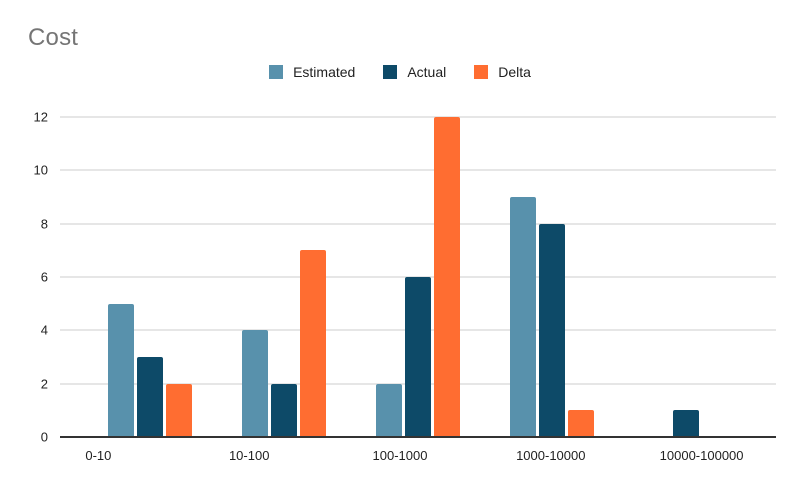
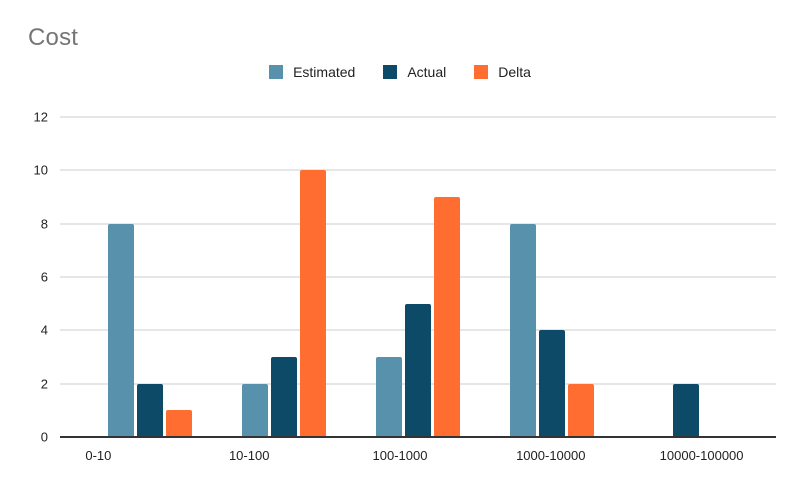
Estimated/0-10: 5 -> 8
Actual/0-10: 3 -> 2
Delta/0-10: 2 -> 1
Estimated/10-100: 4 -> 2
Actual/10-100: 2 -> 3
Delta/10-100: 7 -> 10
Estimated/100-1000: 2 -> 3
Actual/100-1000: 6 -> 5
Delta/100-1000: 12 -> 9
Estimated/1000-10000: 9 -> 8
Actual/1000-10000: 8 -> 4
Delta/1000-10000: 1 -> 2
Actual/10000-100000: 1 -> 2
